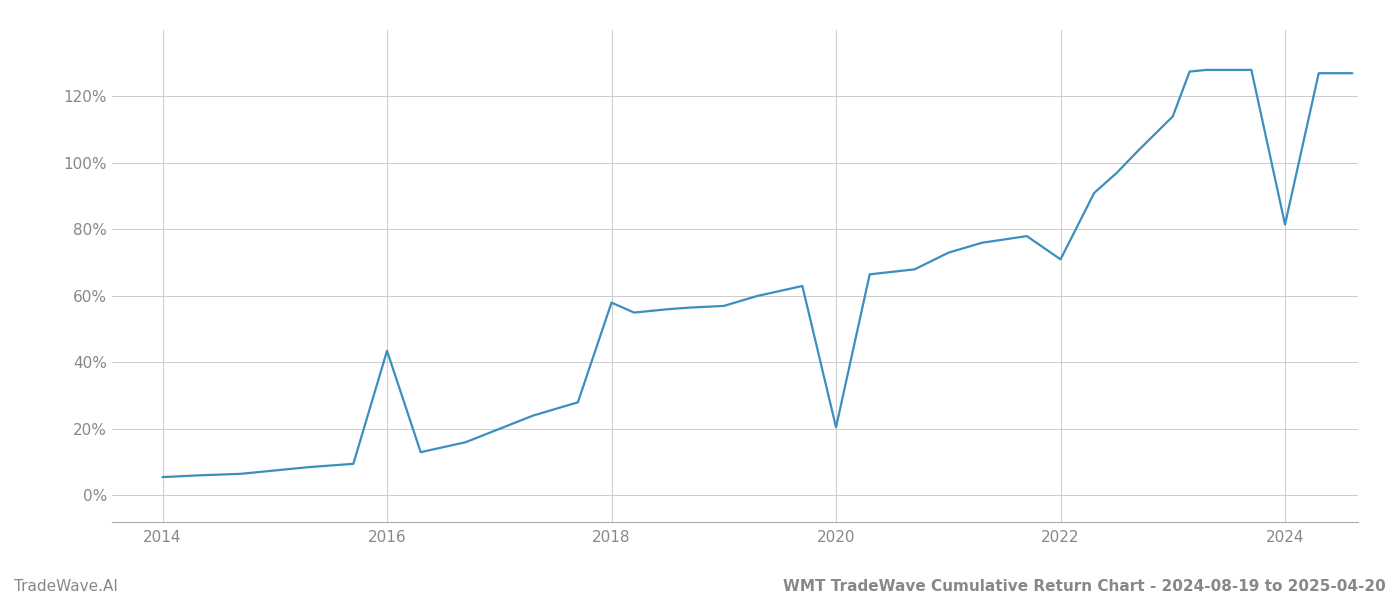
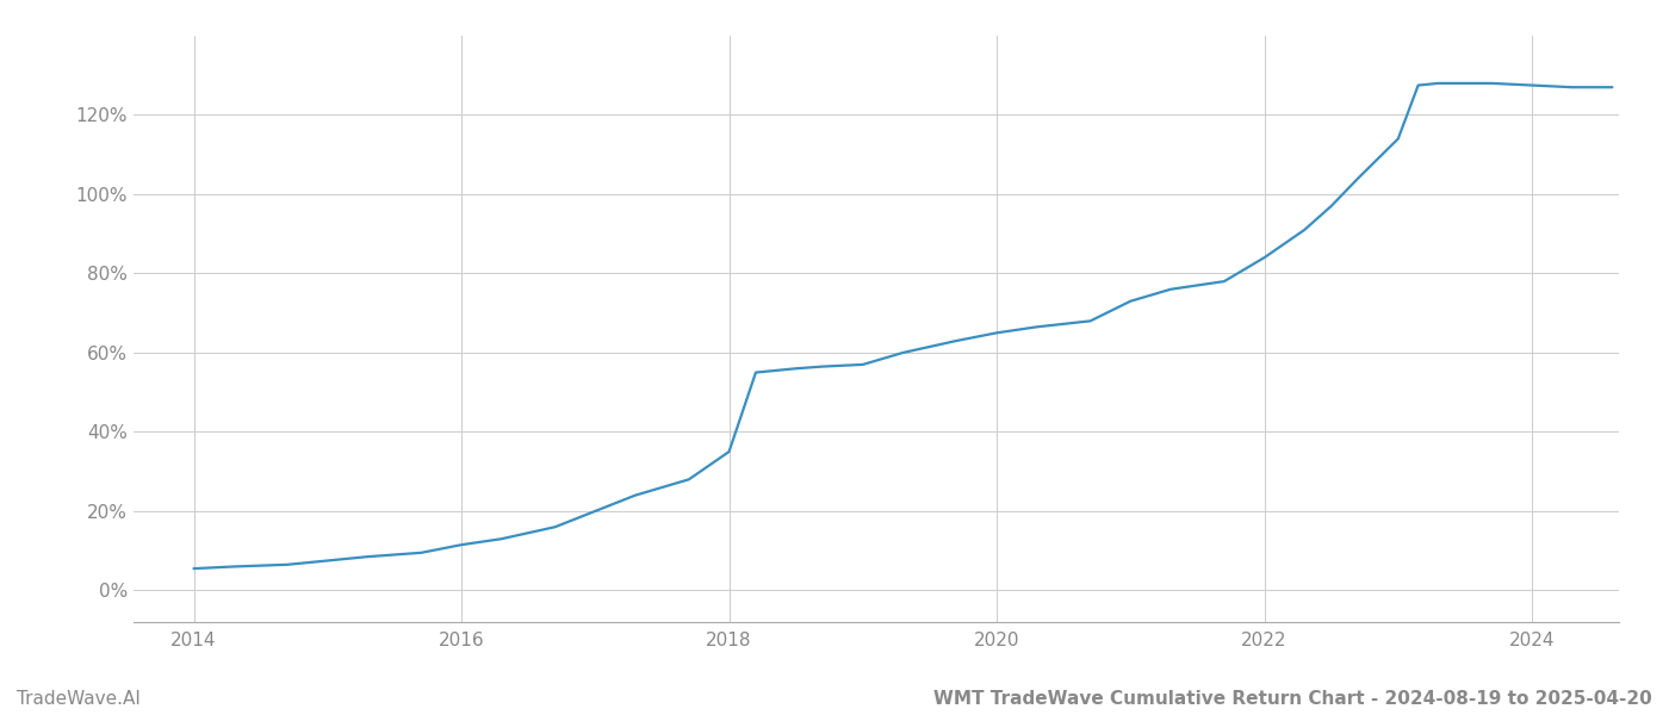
2016: 43.5% -> 11.5%
2018: 58.0% -> 35.0%
2020: 20.5% -> 65.0%
2022: 71.0% -> 84.0%
2024: 81.5% -> 127.5%
